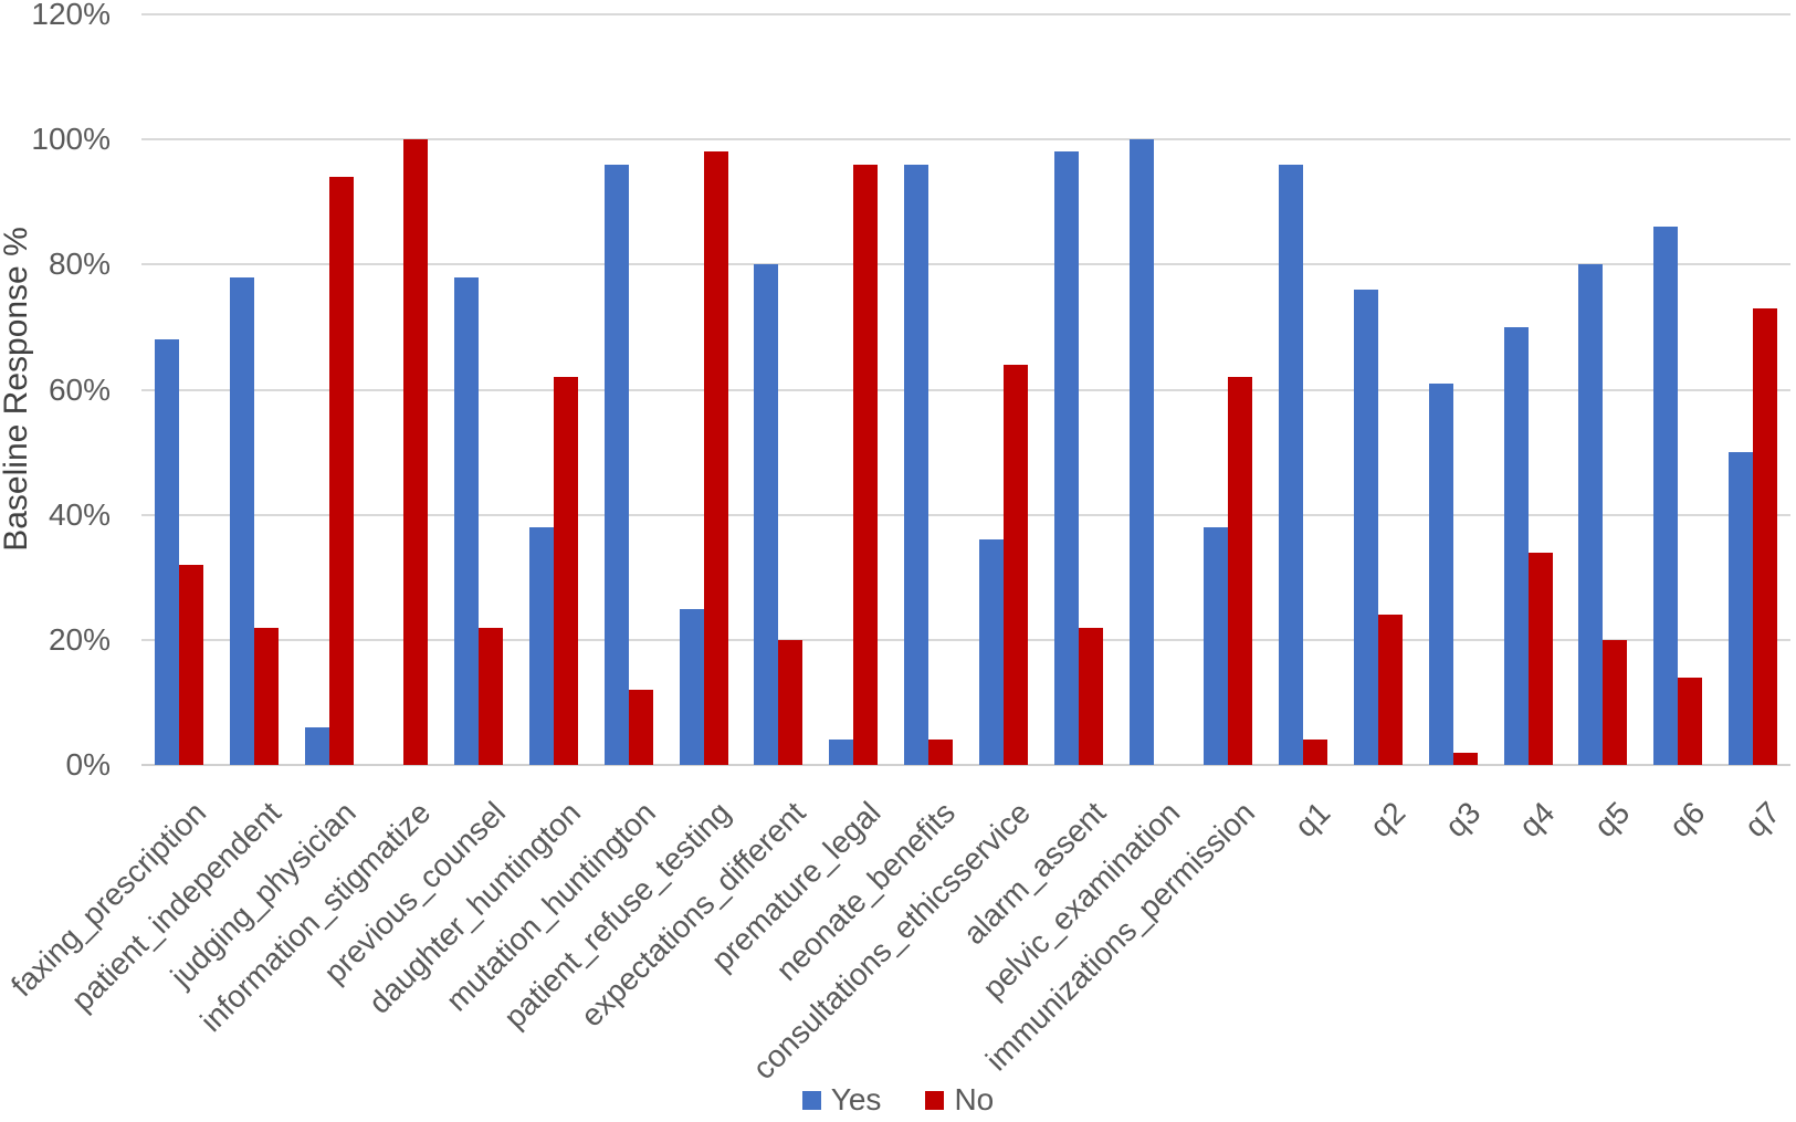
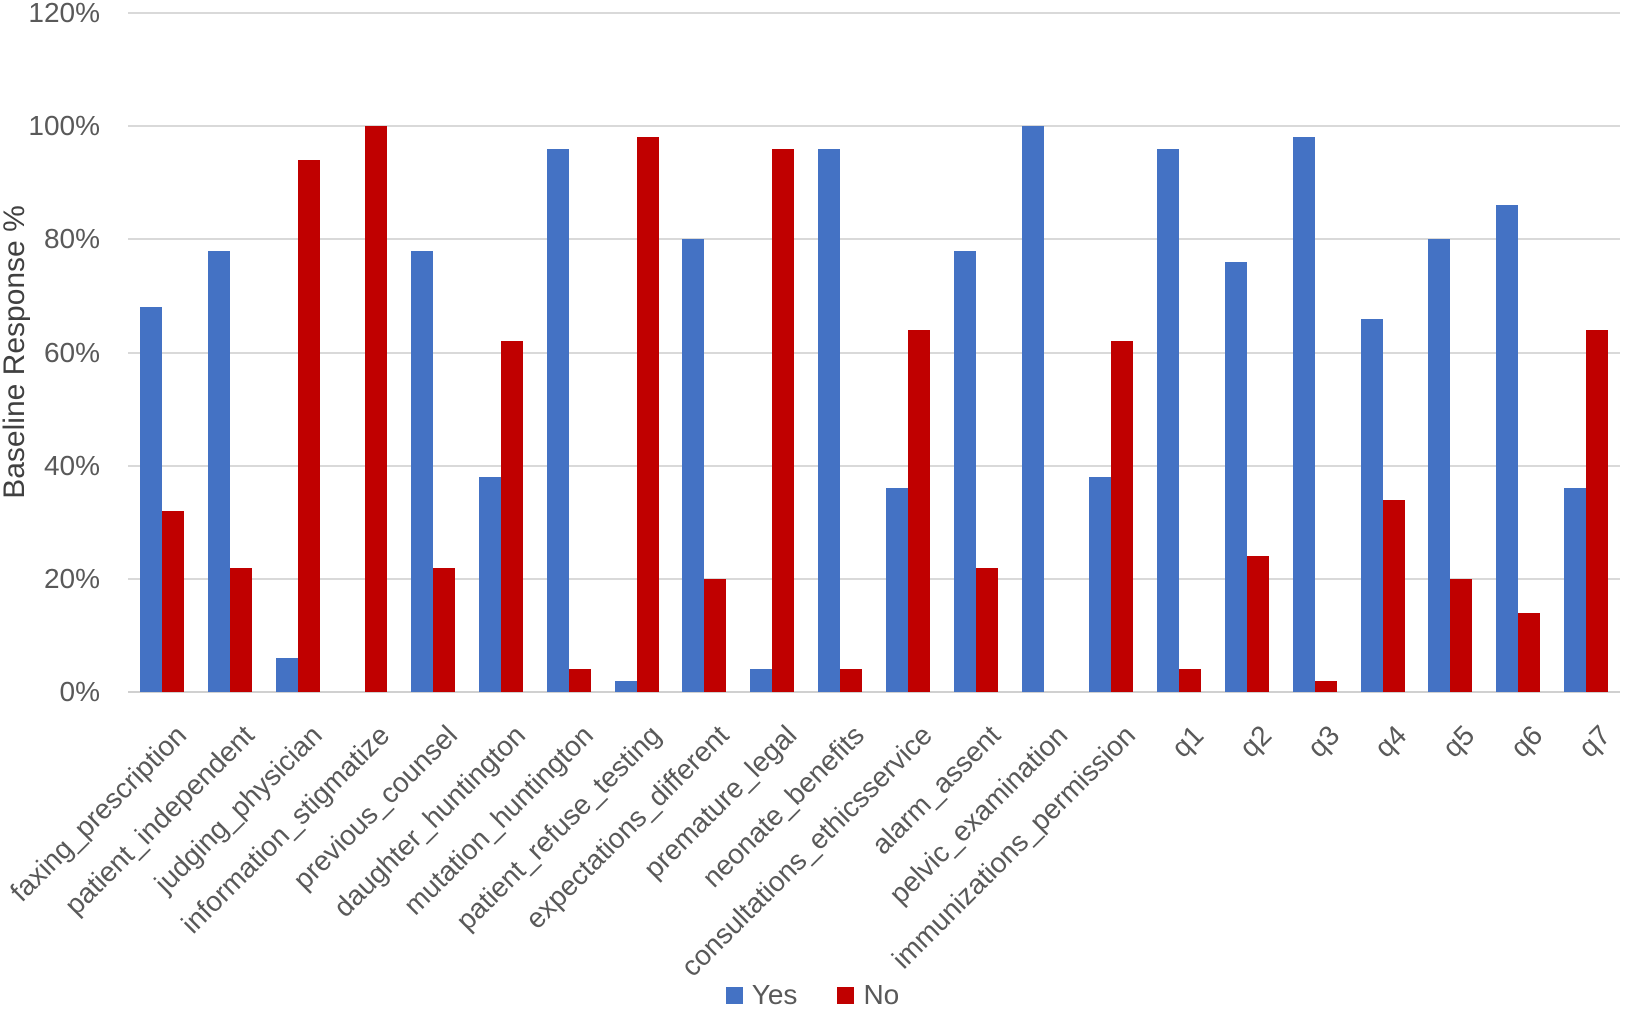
No/mutation_huntington: 12% -> 4%
Yes/patient_refuse_testing: 25% -> 2%
Yes/alarm_assent: 98% -> 78%
Yes/q3: 61% -> 98%
Yes/q4: 70% -> 66%
Yes/q7: 50% -> 36%
No/q7: 73% -> 64%
